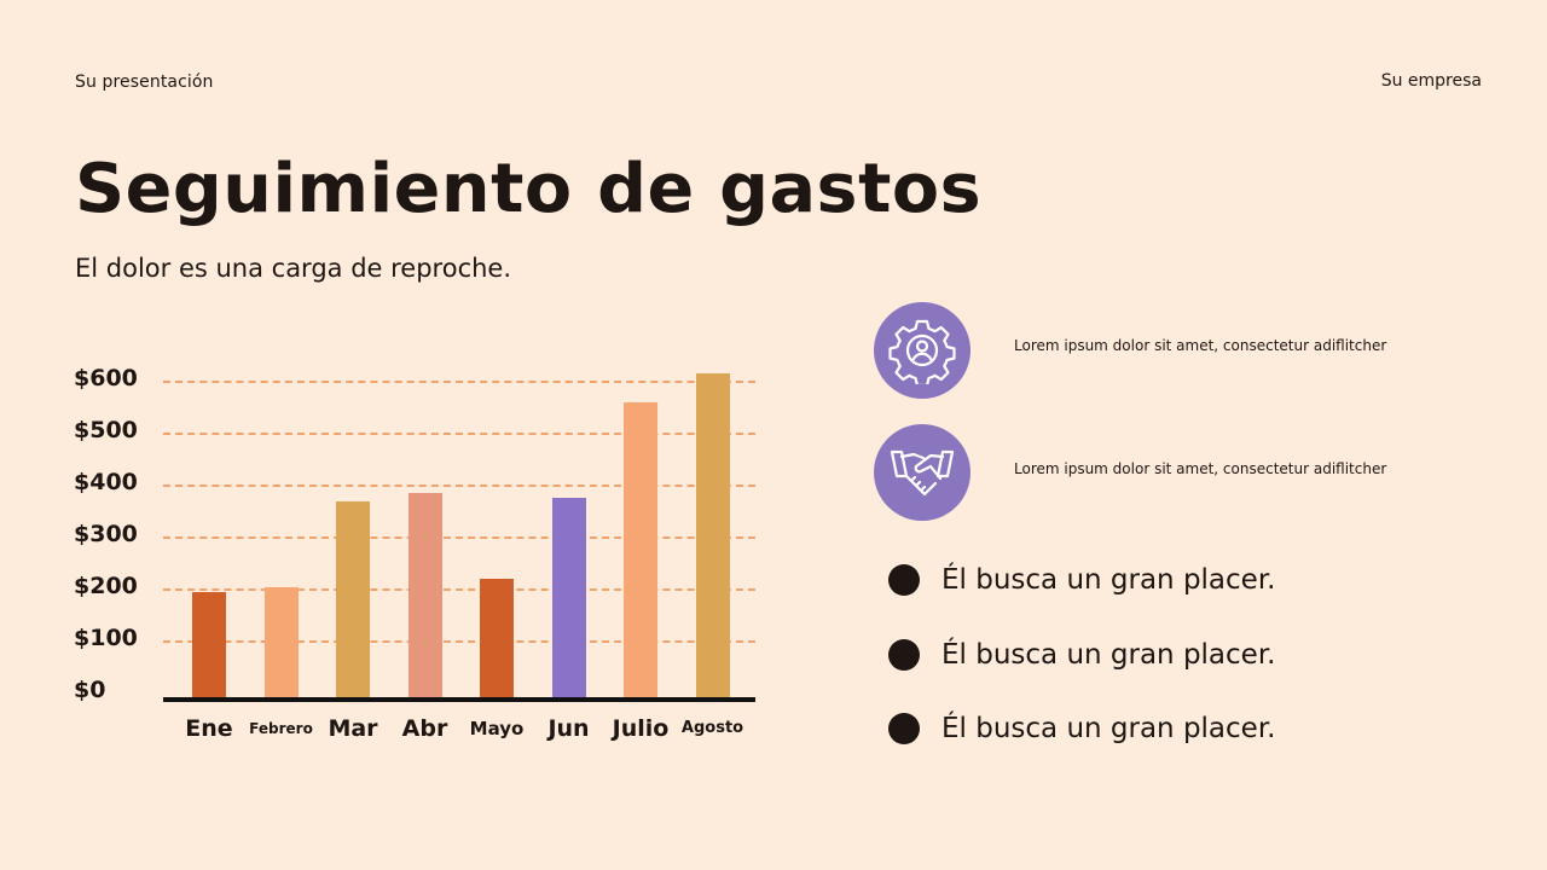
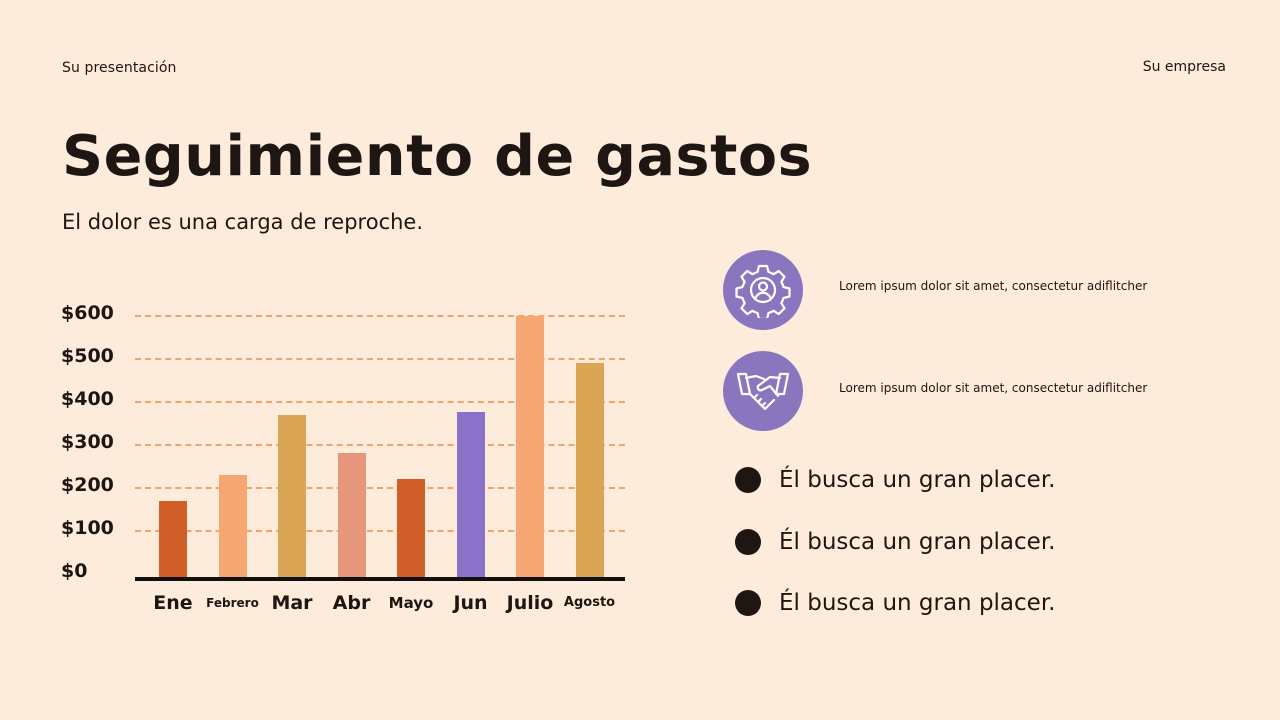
Ene: $200 -> $180
Febrero: $220 -> $240
Abr: $400 -> $290
Julio: $570 -> $610
Agosto: $620 -> $500
